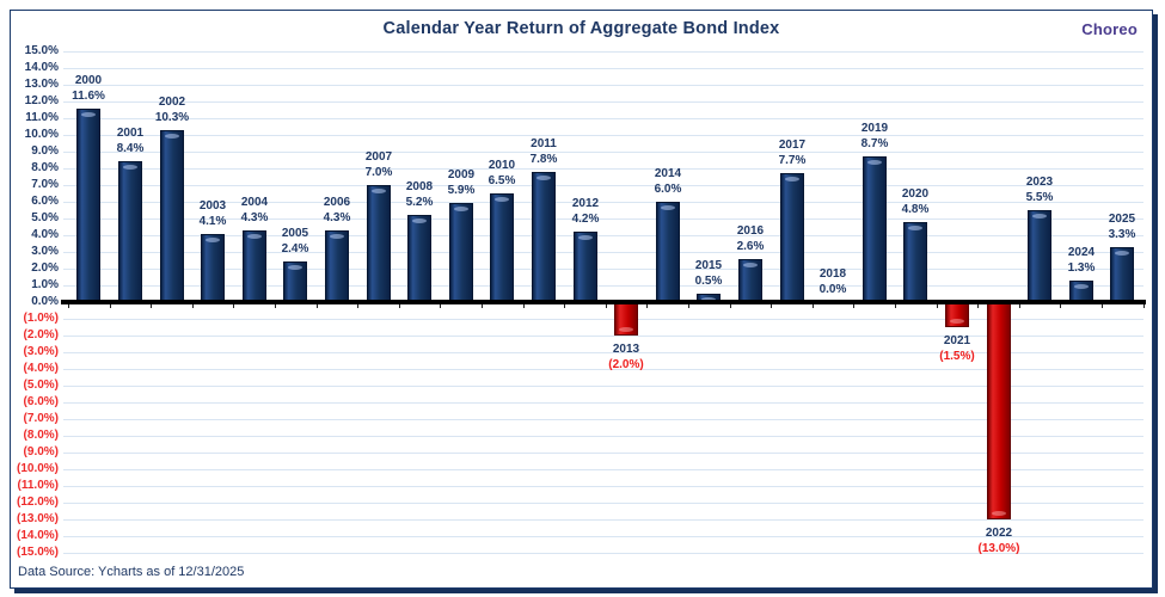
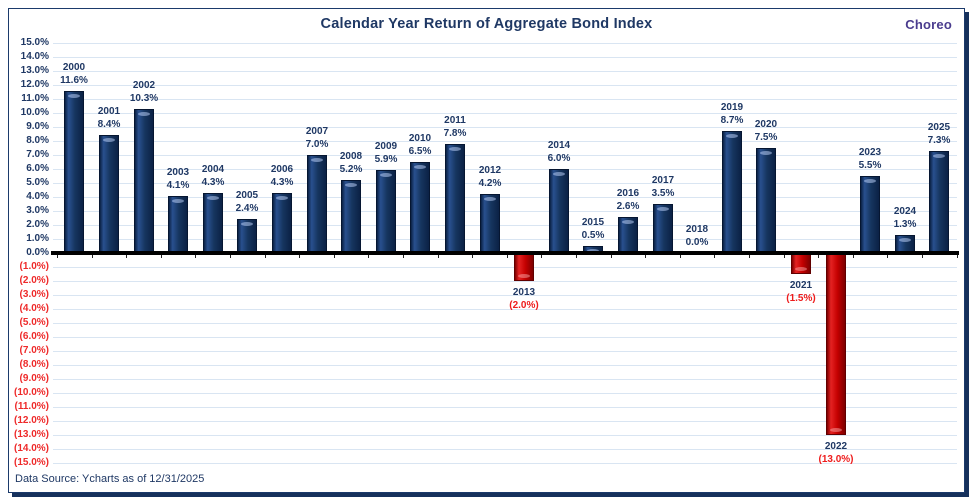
2017: 7.7% -> 3.5%
2020: 4.8% -> 7.5%
2025: 3.3% -> 7.3%
